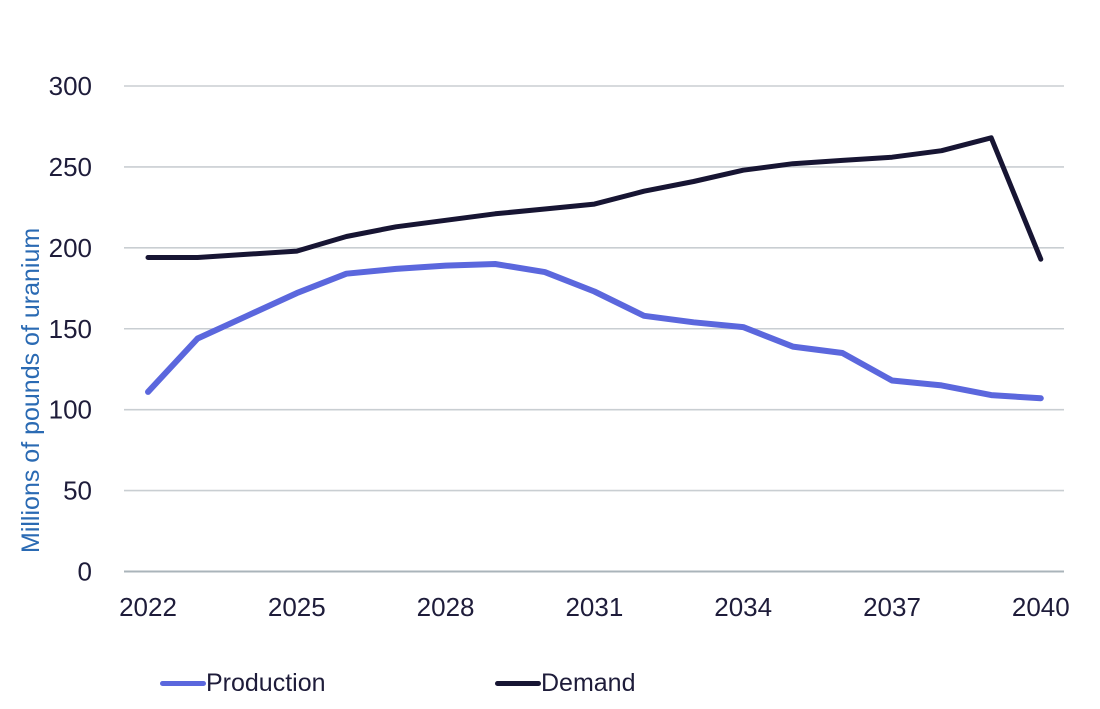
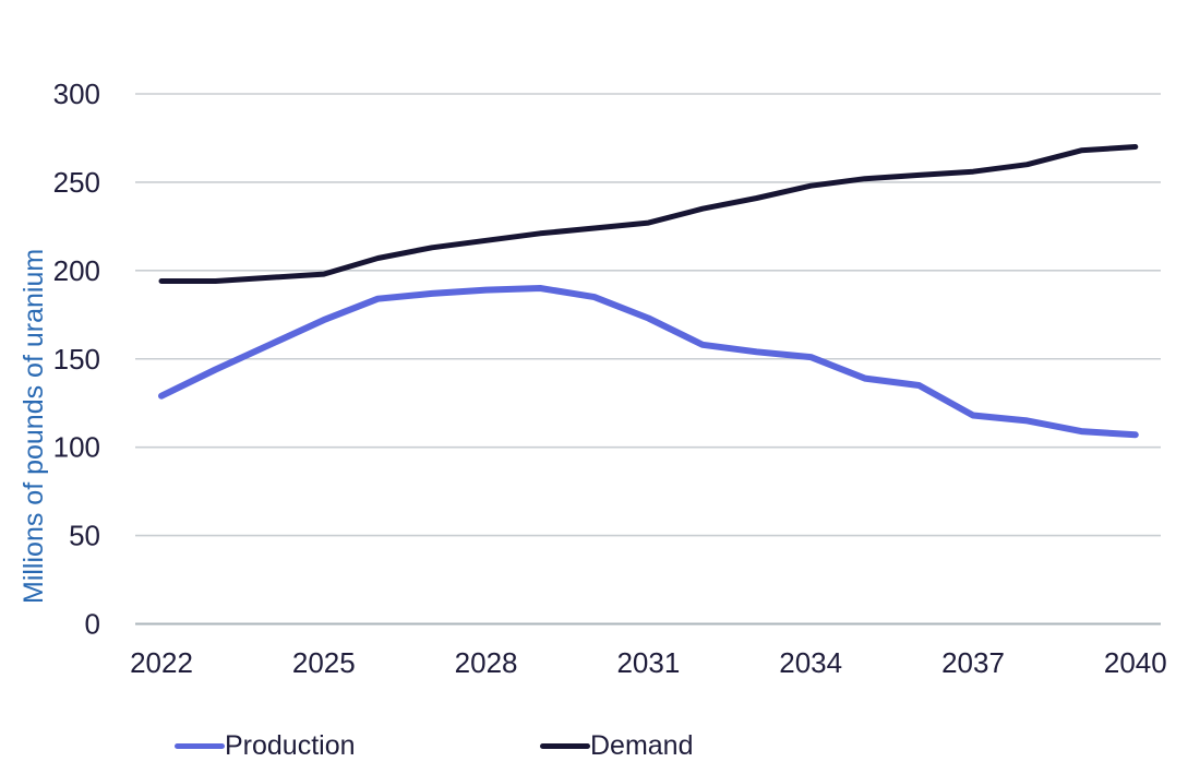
Production/2022: 111 -> 129
Demand/2040: 193 -> 270
